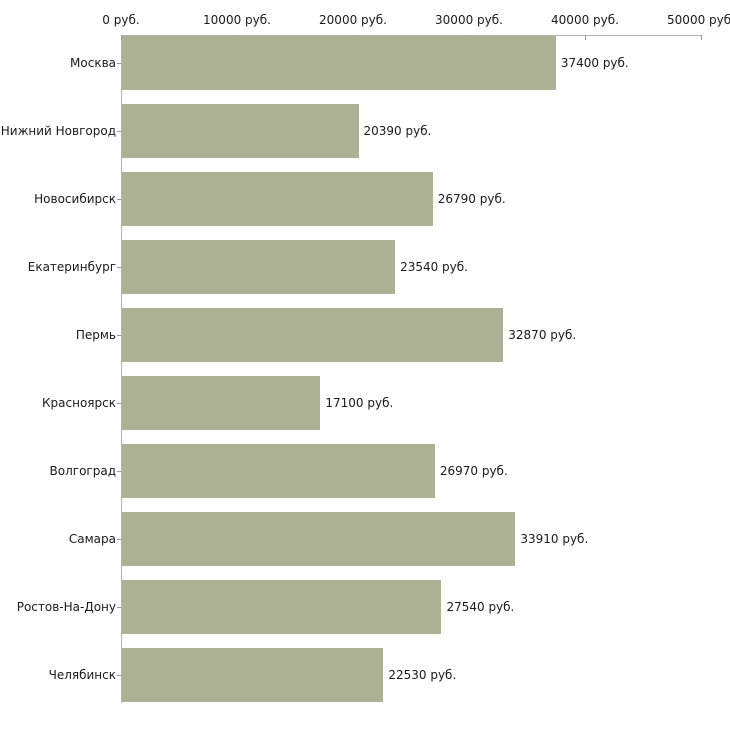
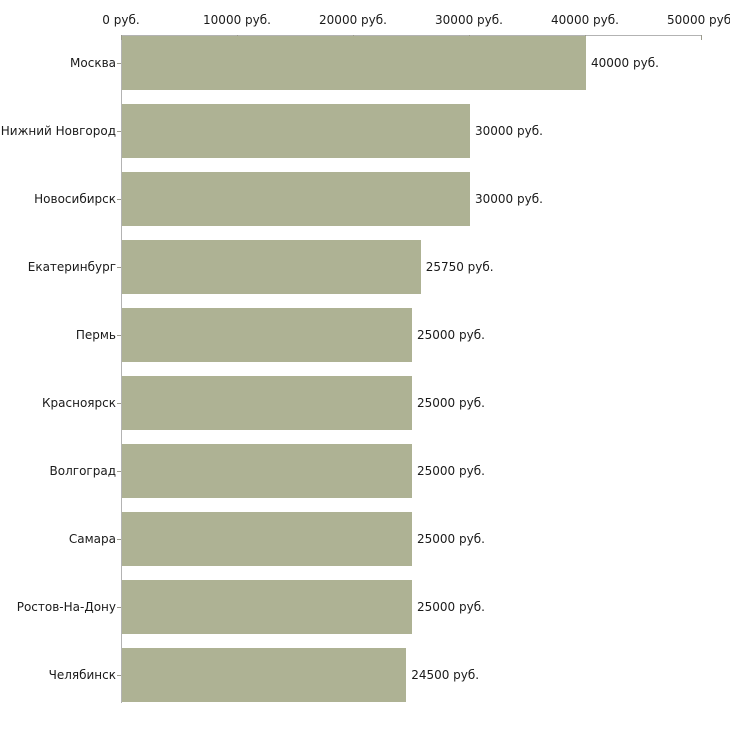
Москва: 37400 -> 40000
Нижний Новгород: 20390 -> 30000
Новосибирск: 26790 -> 30000
Екатеринбург: 23540 -> 25750
Пермь: 32870 -> 25000
Красноярск: 17100 -> 25000
Волгоград: 26970 -> 25000
Самара: 33910 -> 25000
Ростов-На-Дону: 27540 -> 25000
Челябинск: 22530 -> 24500
